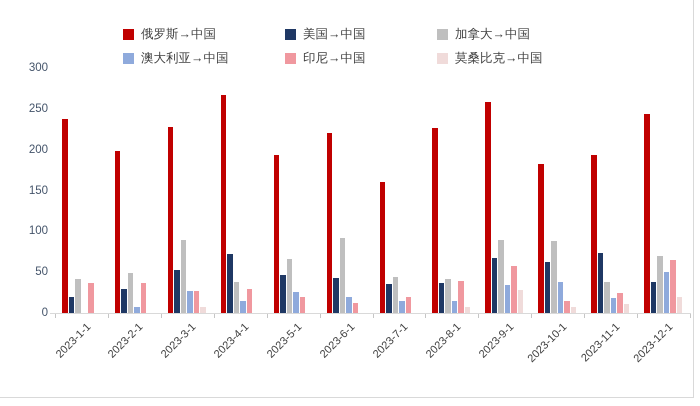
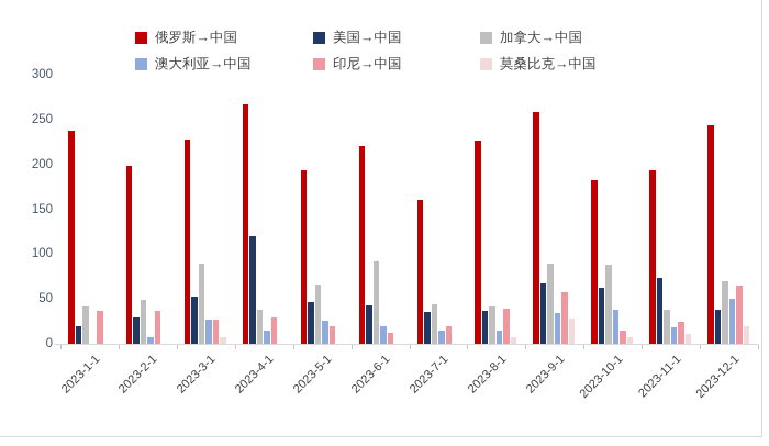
美国→中国/2023-4-1: 70 -> 120
